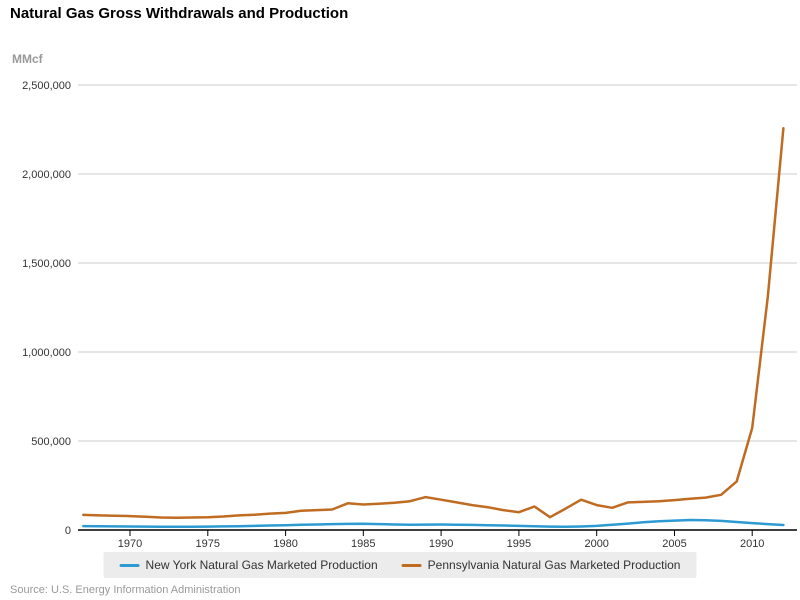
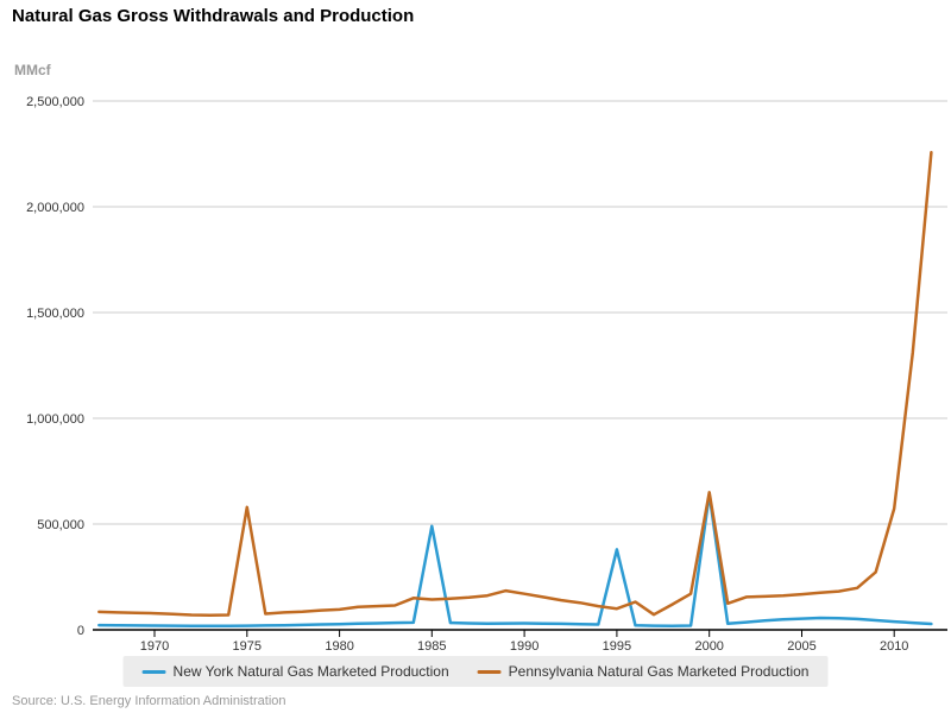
Pennsylvania Natural Gas Marketed Production/1975: 70000 -> 580000
New York Natural Gas Marketed Production/1985: 40000 -> 490000
New York Natural Gas Marketed Production/1995: 20000 -> 380000
New York Natural Gas Marketed Production/2000: 20000 -> 640000
Pennsylvania Natural Gas Marketed Production/2000: 140000 -> 650000
